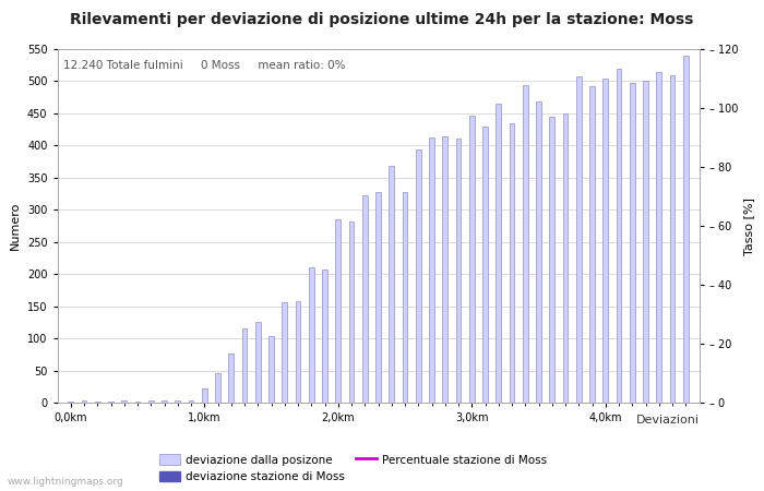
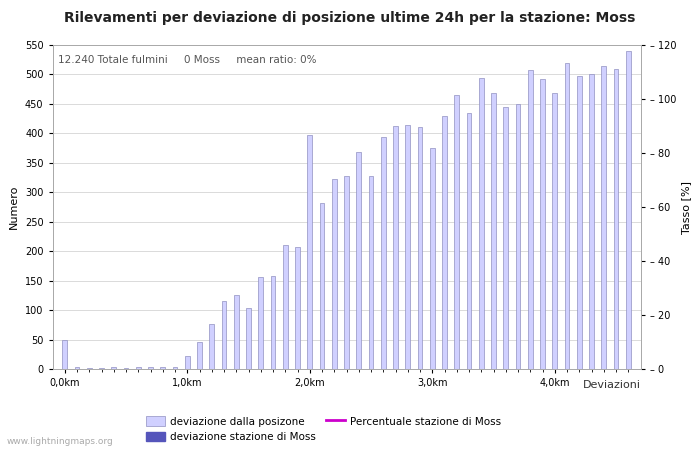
0,0km: 2 -> 50
2,0km: 285 -> 398
3,0km: 446 -> 376
4,0km: 505 -> 468
